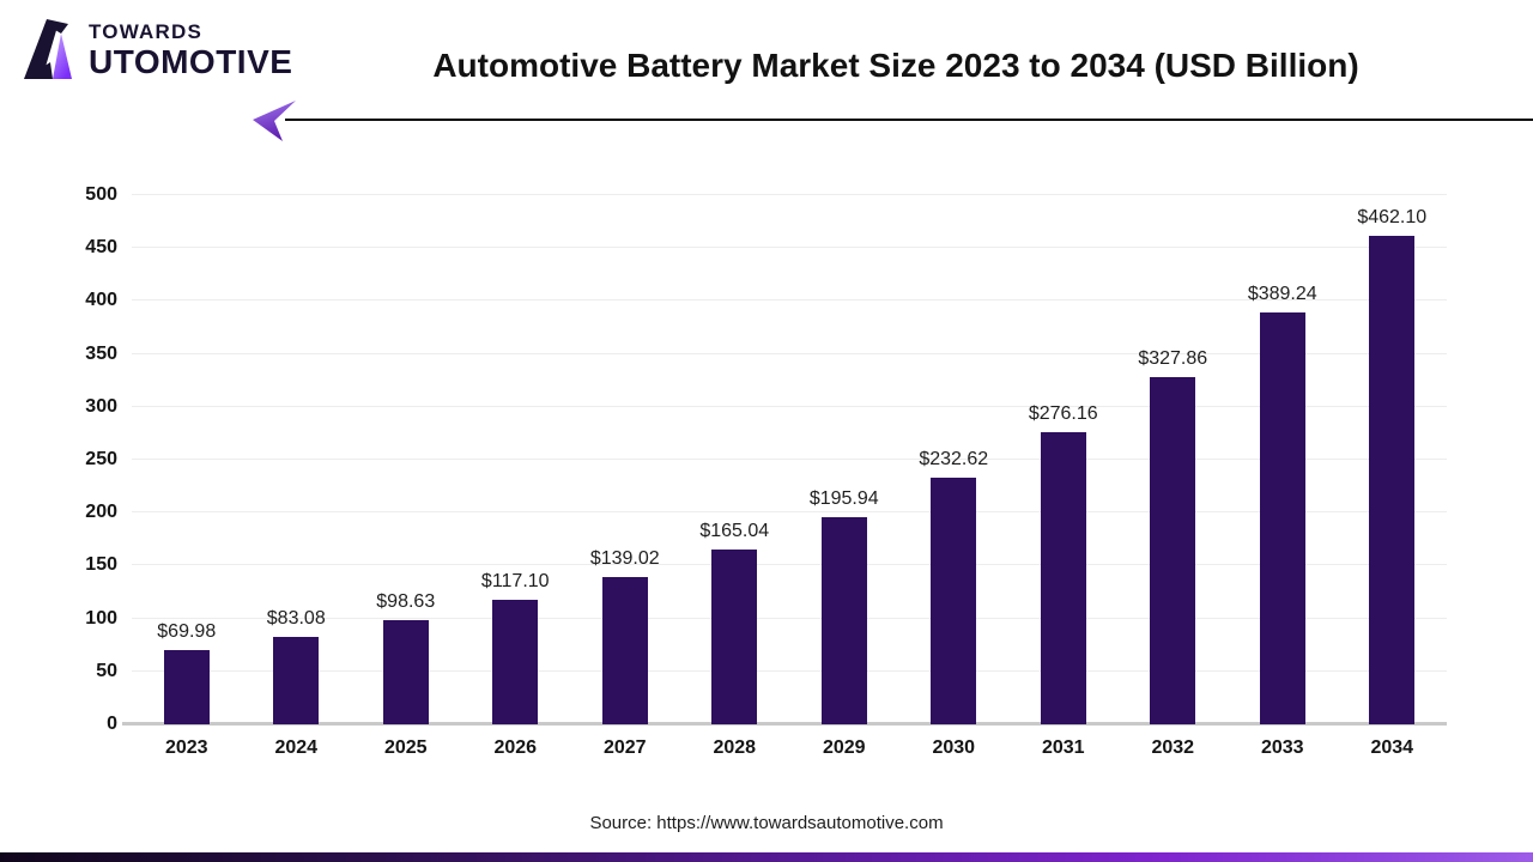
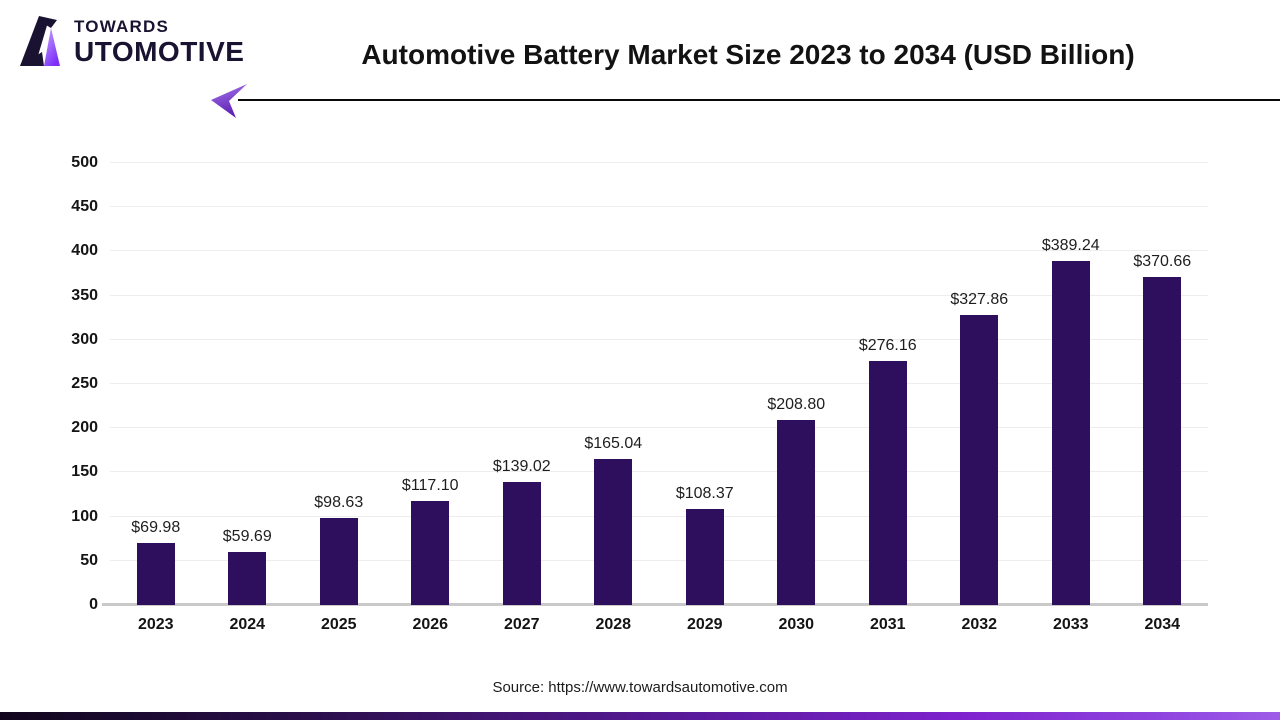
2024: $83.08 -> $59.69
2029: $195.94 -> $108.37
2030: $232.62 -> $208.80
2034: $462.10 -> $370.66
